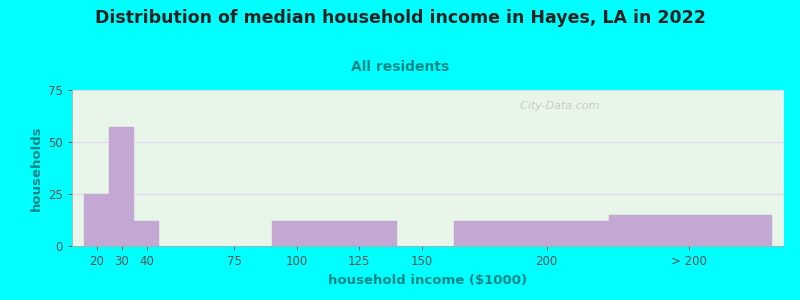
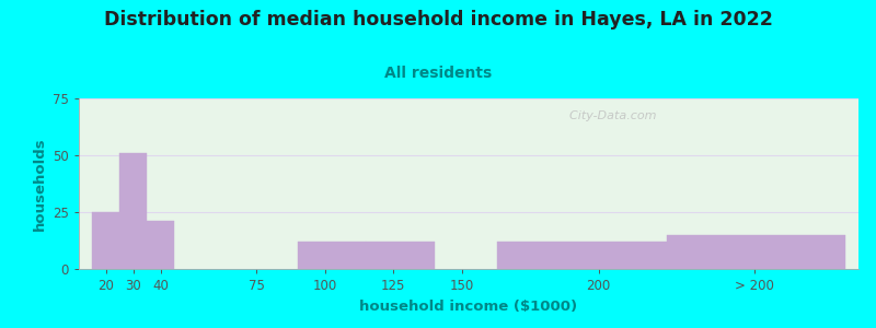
30: 57 -> 51
40: 12 -> 21
